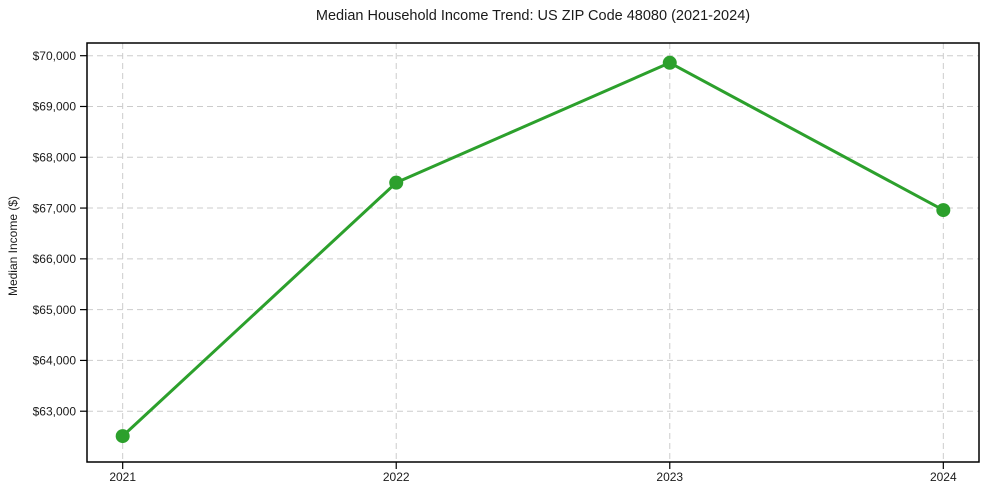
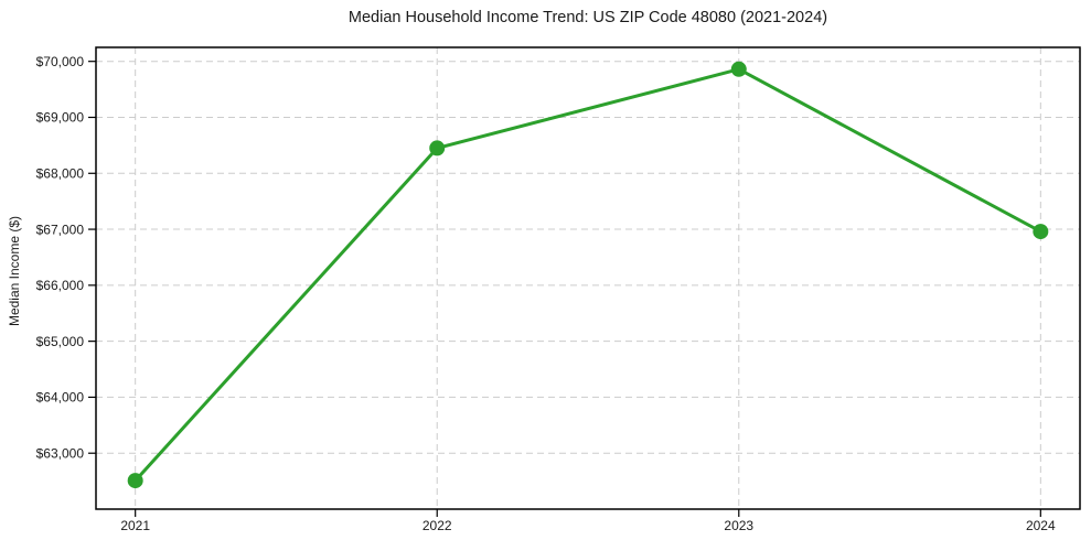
2022: $67500 -> $68400
